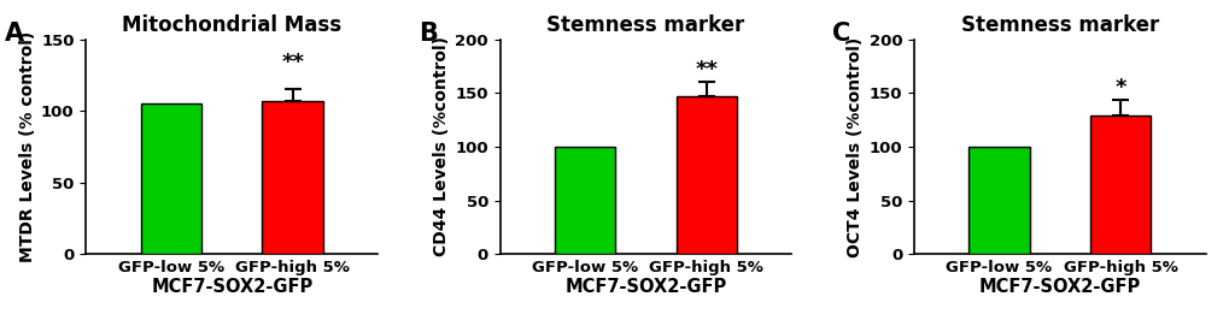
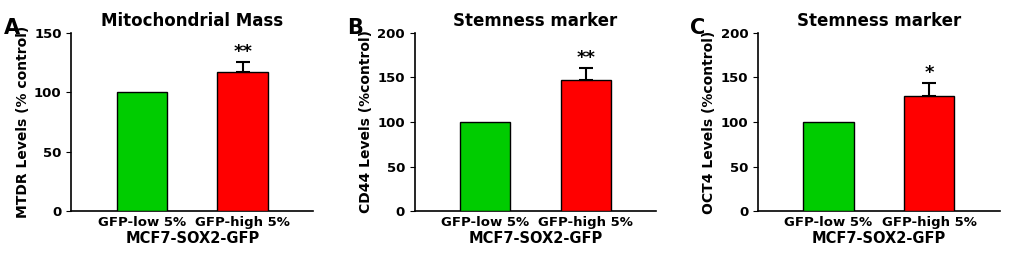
Mitochondrial Mass/GFP-low 5%: 105 -> 100
Mitochondrial Mass/GFP-high 5%: 107 -> 117
